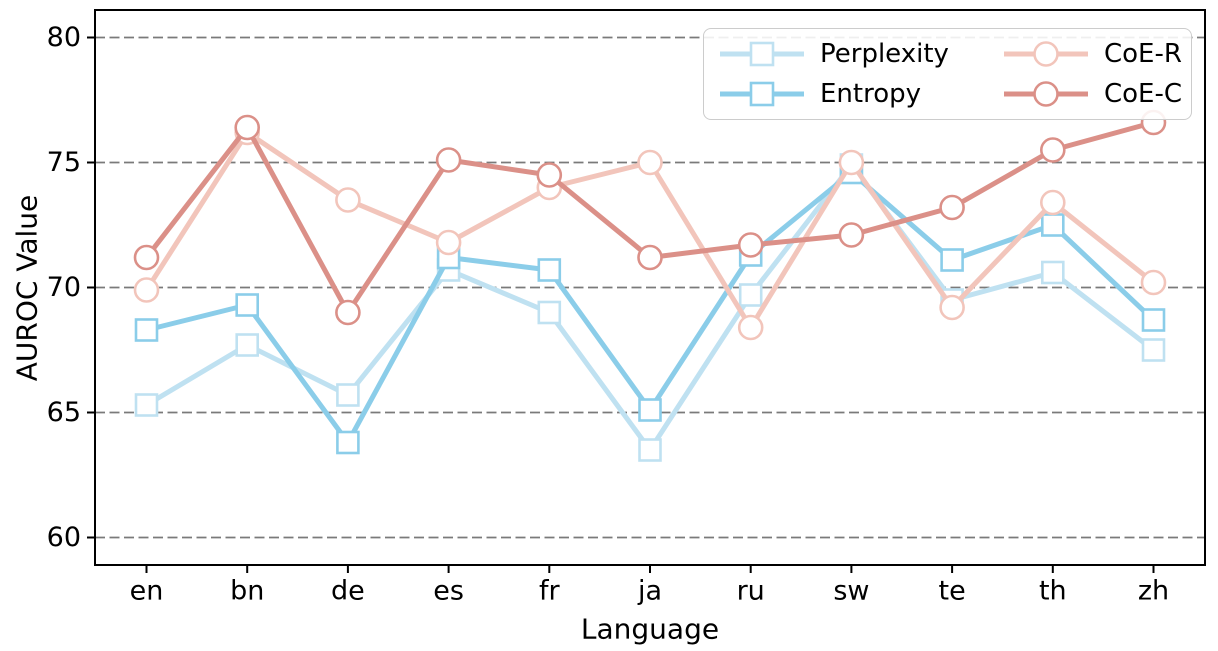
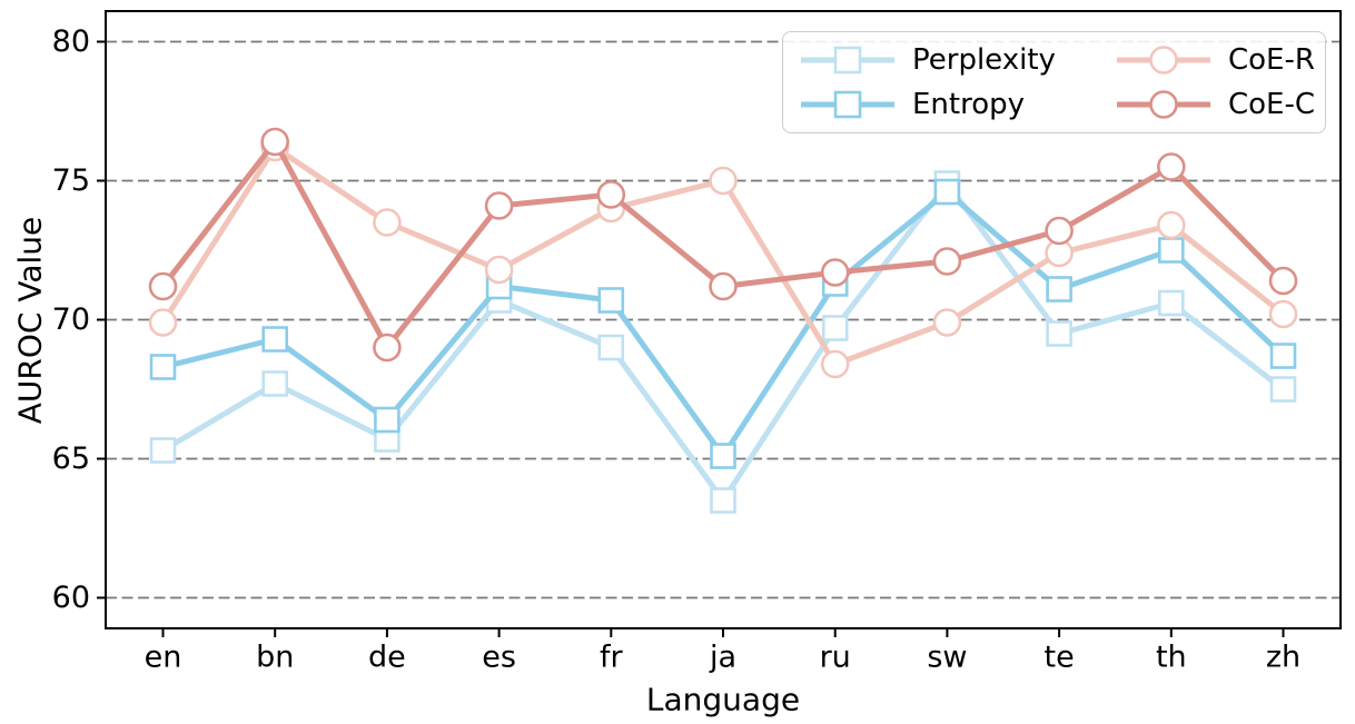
Entropy/de: 63.8 -> 66.4
CoE-C/es: 75.1 -> 74.1
CoE-R/sw: 75.0 -> 69.9
CoE-R/te: 69.2 -> 72.4
CoE-C/zh: 76.6 -> 71.4
